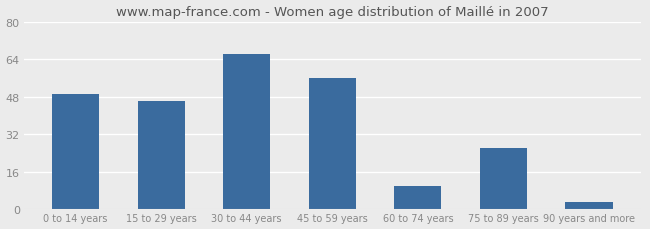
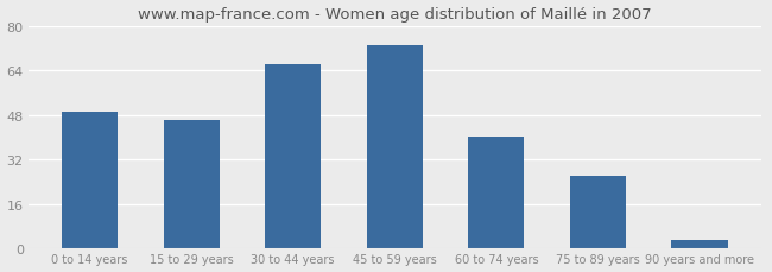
45 to 59 years: 56 -> 73
60 to 74 years: 10 -> 40
